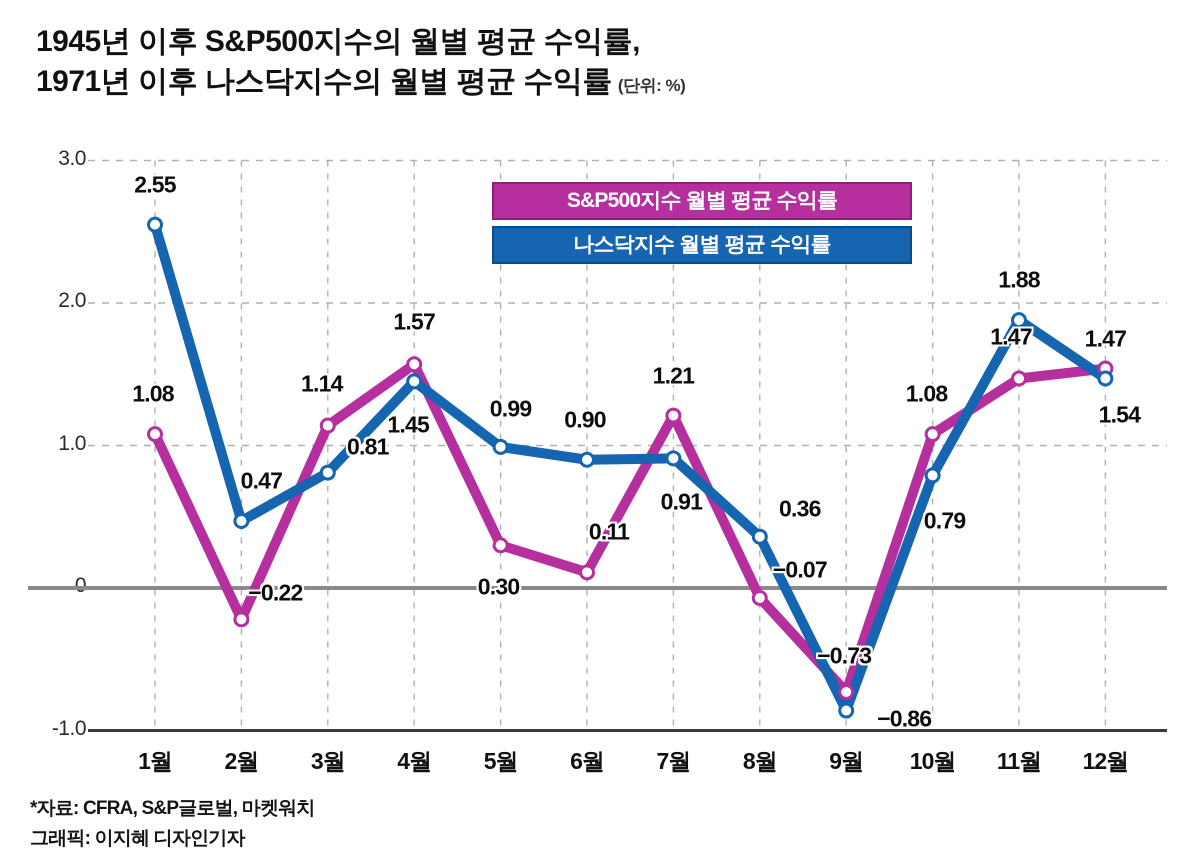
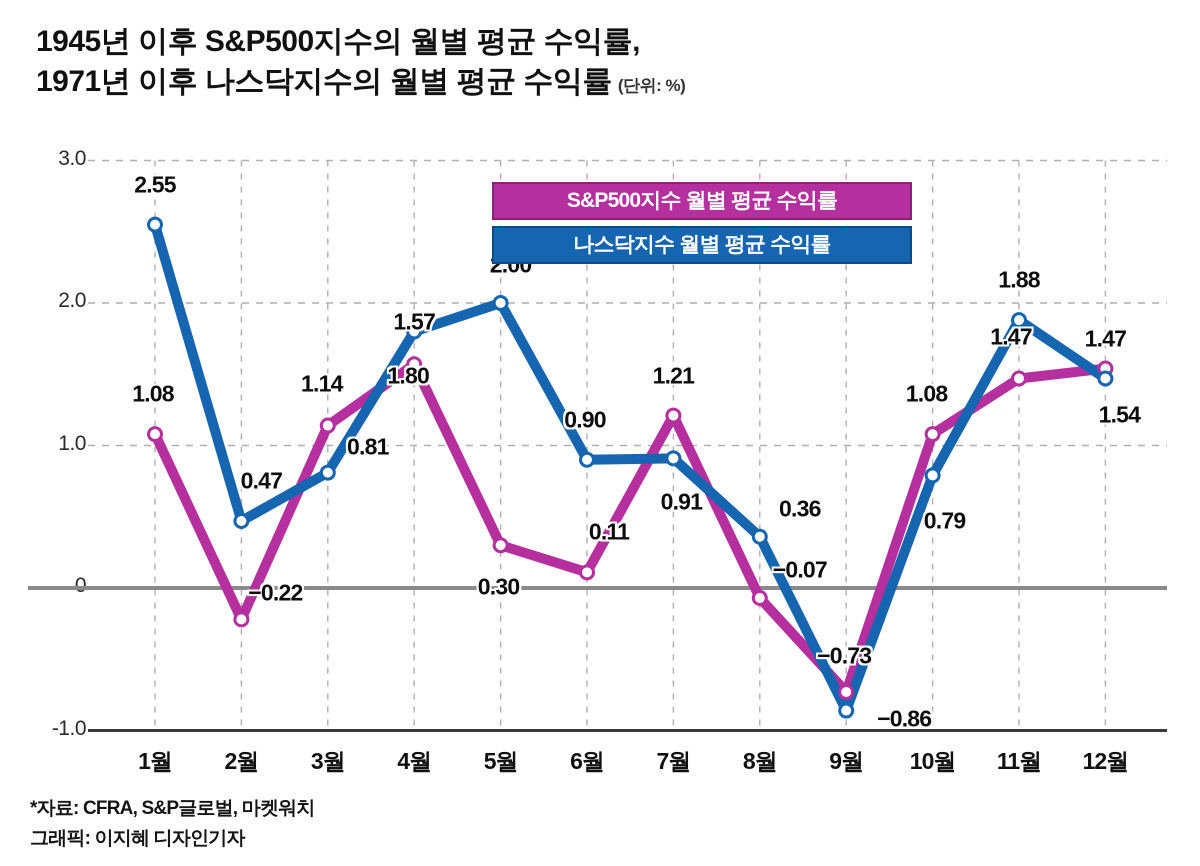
나스닥지수 월별 평균 수익률/4월: 1.45 -> 1.80
나스닥지수 월별 평균 수익률/5월: 0.99 -> 2.00
